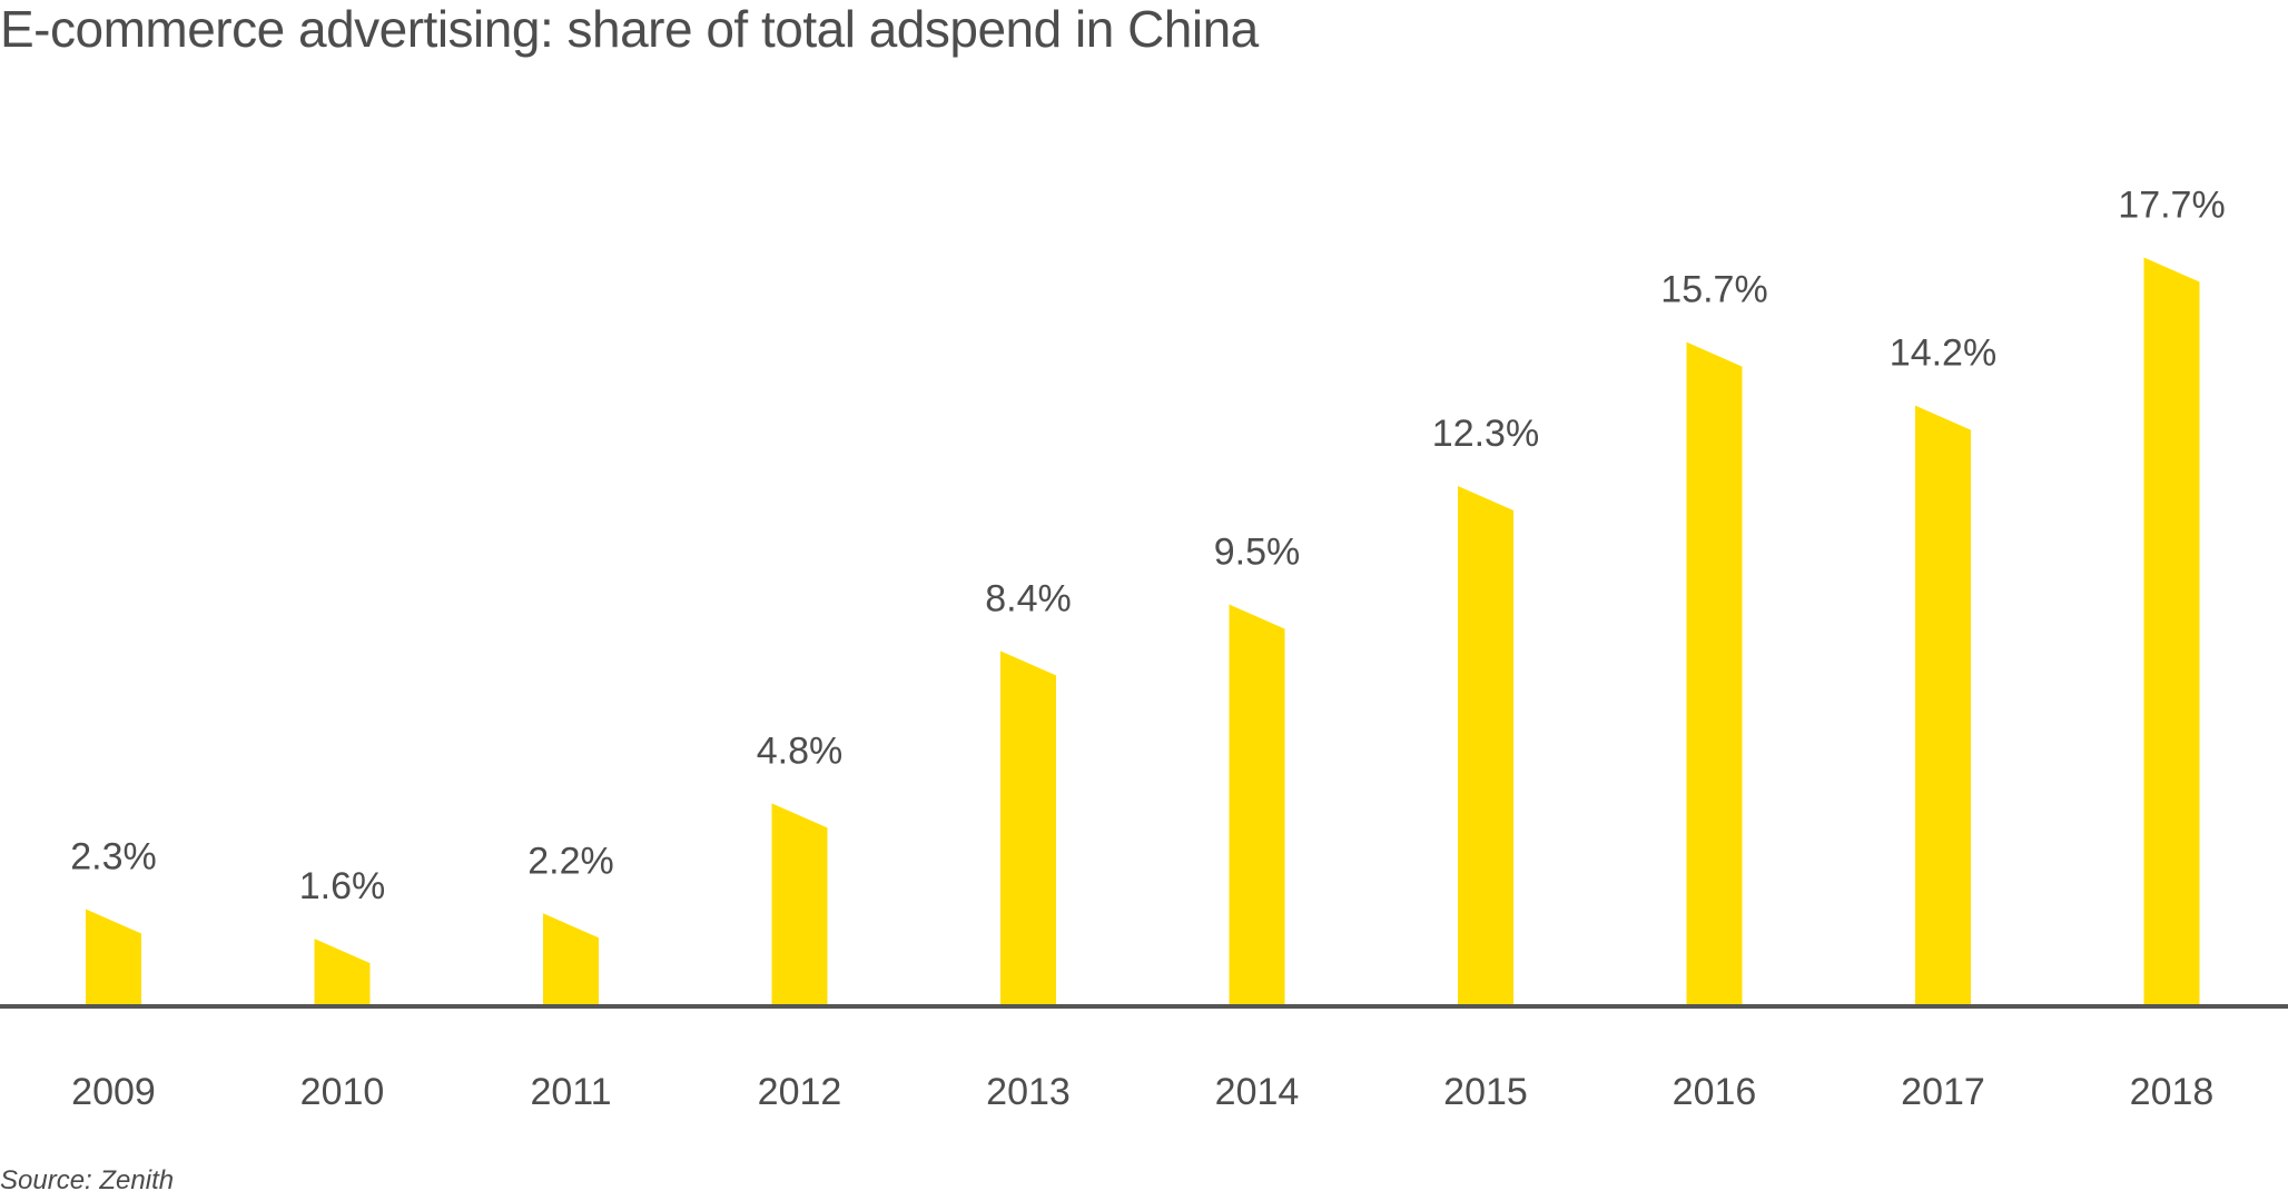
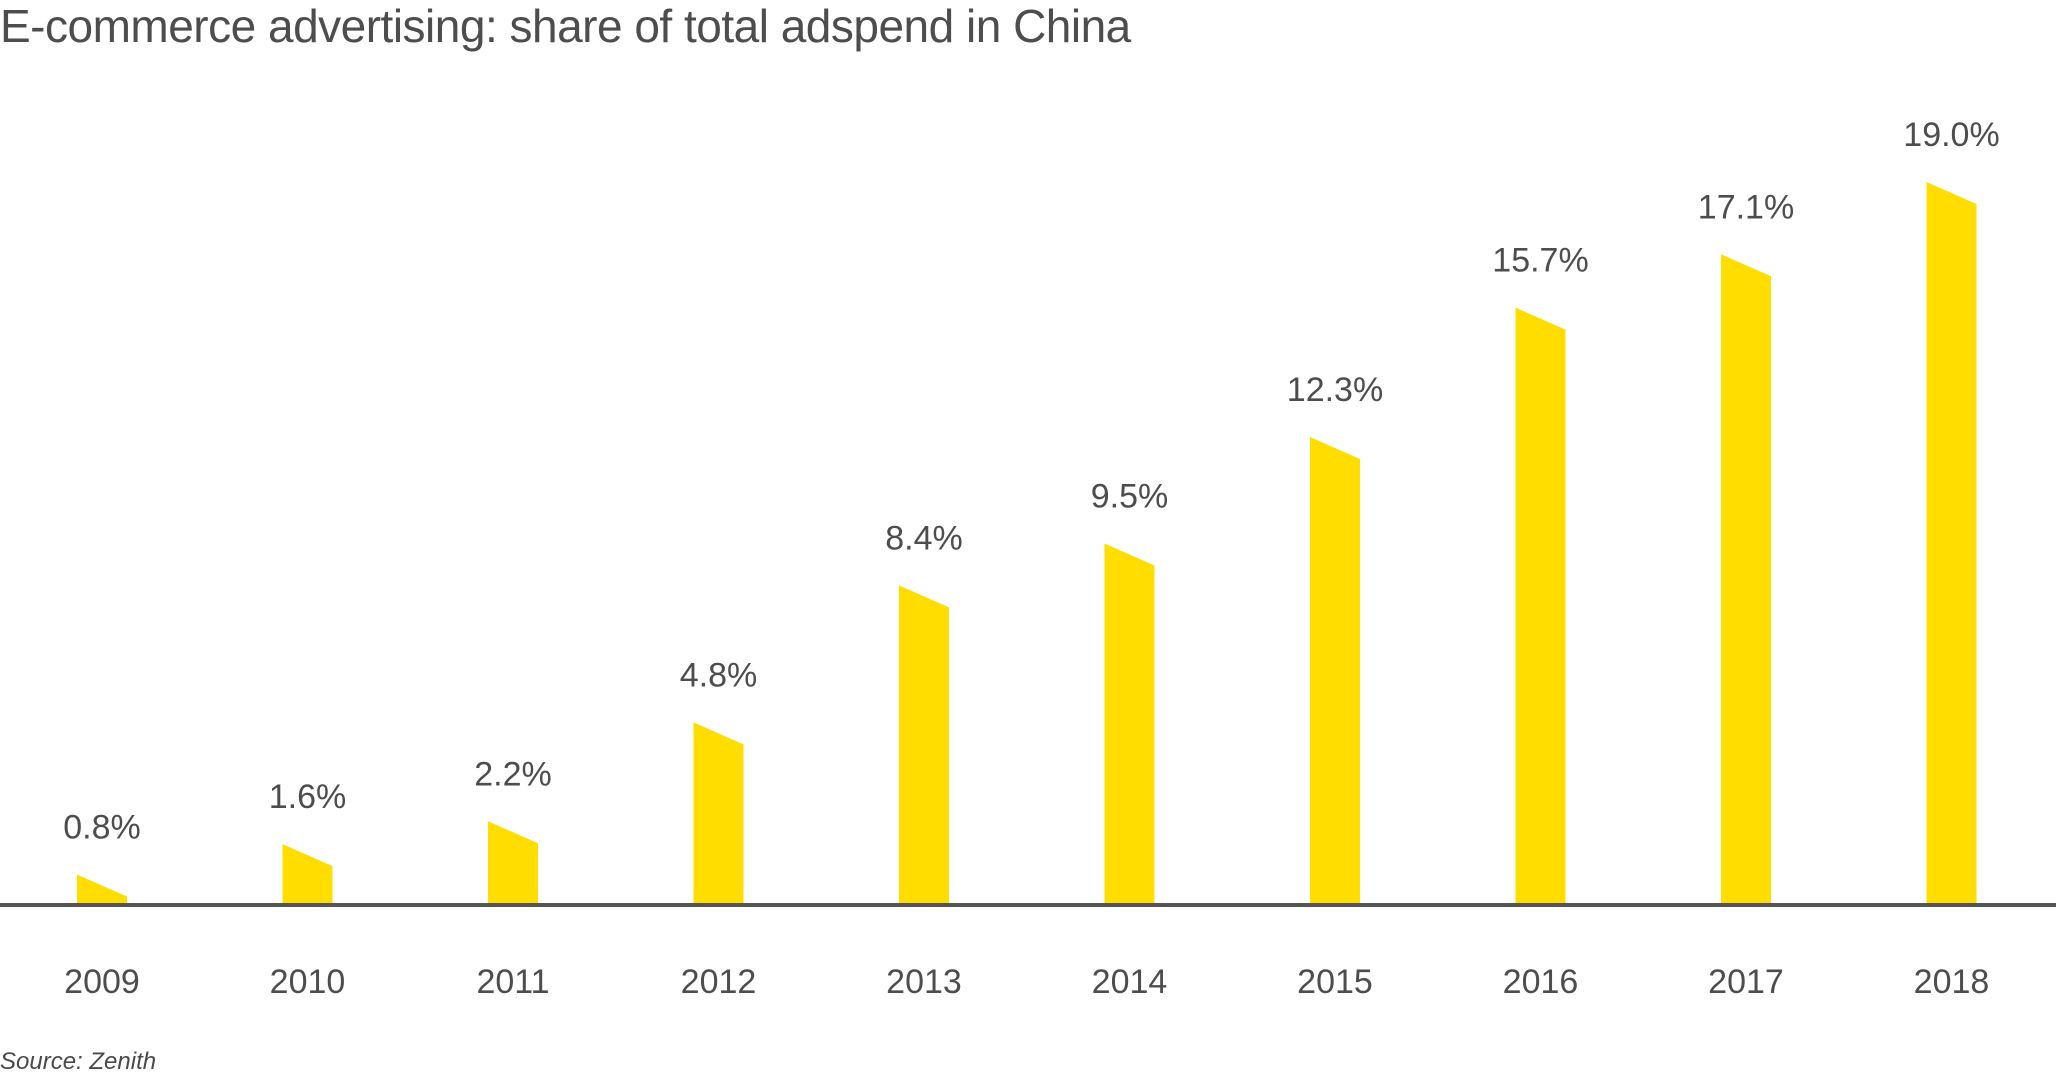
2009: 2.3% -> 0.8%
2017: 14.2% -> 17.1%
2018: 17.7% -> 19.0%
